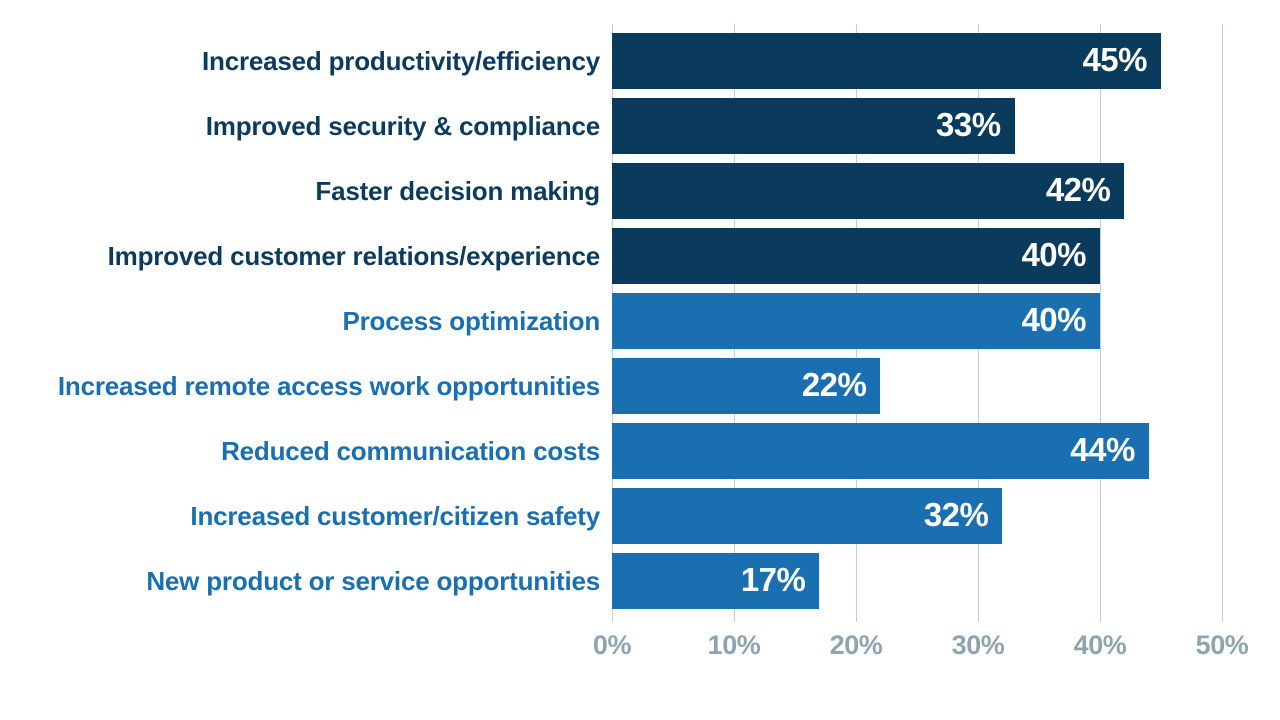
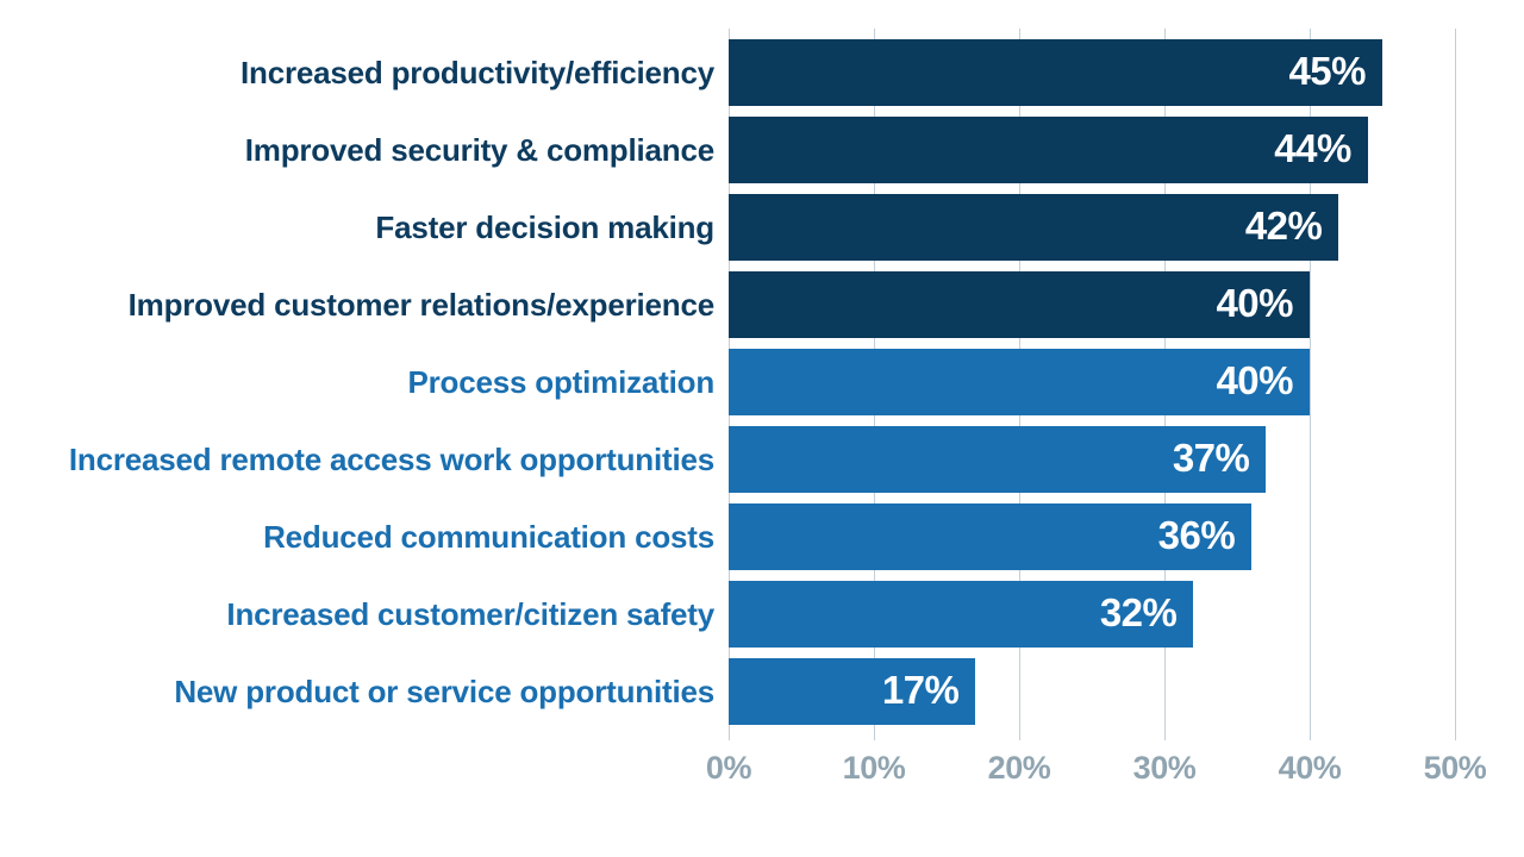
Improved security & compliance: 33% -> 44%
Increased remote access work opportunities: 22% -> 37%
Reduced communication costs: 44% -> 36%
